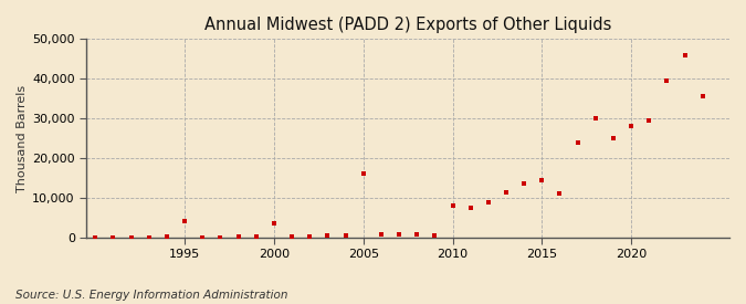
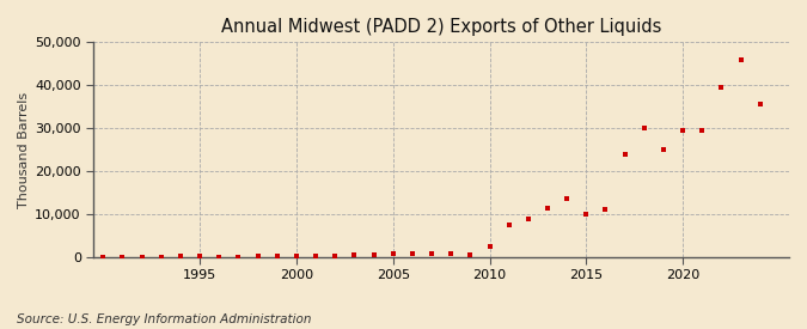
1995: 4,000 -> 100
2000: 3,500 -> 200
2005: 16,000 -> 700
2010: 8,000 -> 2,500
2015: 14,500 -> 10,000
2020: 28,000 -> 29,500
